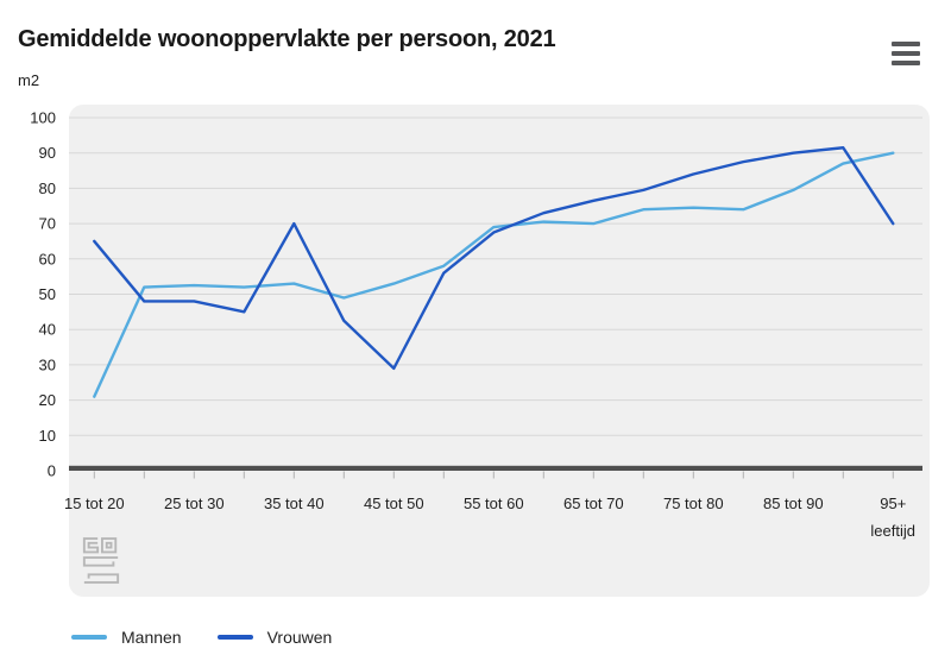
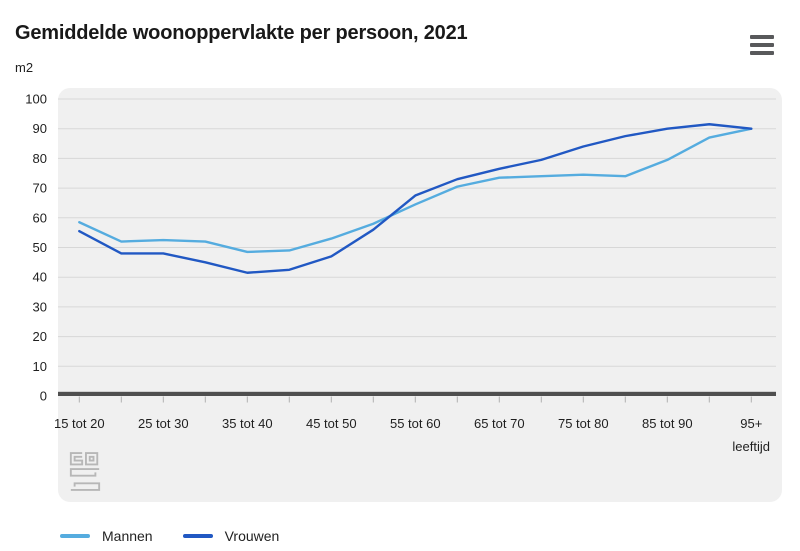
Mannen/15 tot 20: 21 -> 58
Vrouwen/15 tot 20: 65 -> 56
Mannen/35 tot 40: 53 -> 48
Vrouwen/35 tot 40: 70 -> 42
Vrouwen/45 tot 50: 29 -> 47
Mannen/55 tot 60: 69 -> 64
Mannen/65 tot 70: 70 -> 74
Vrouwen/95+: 70 -> 90
